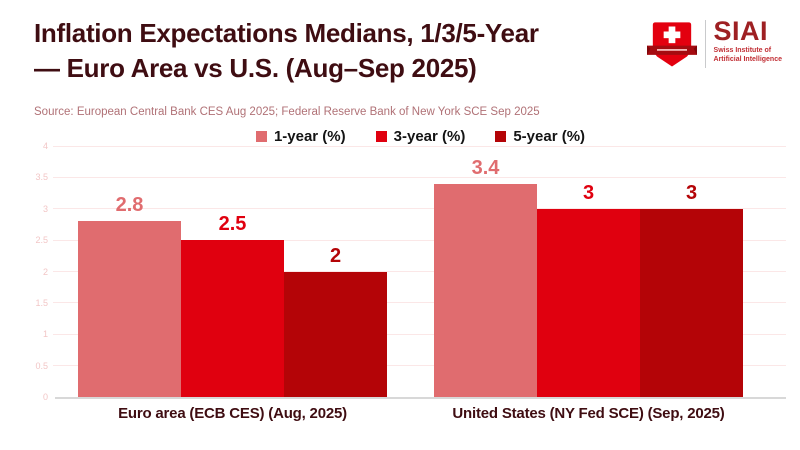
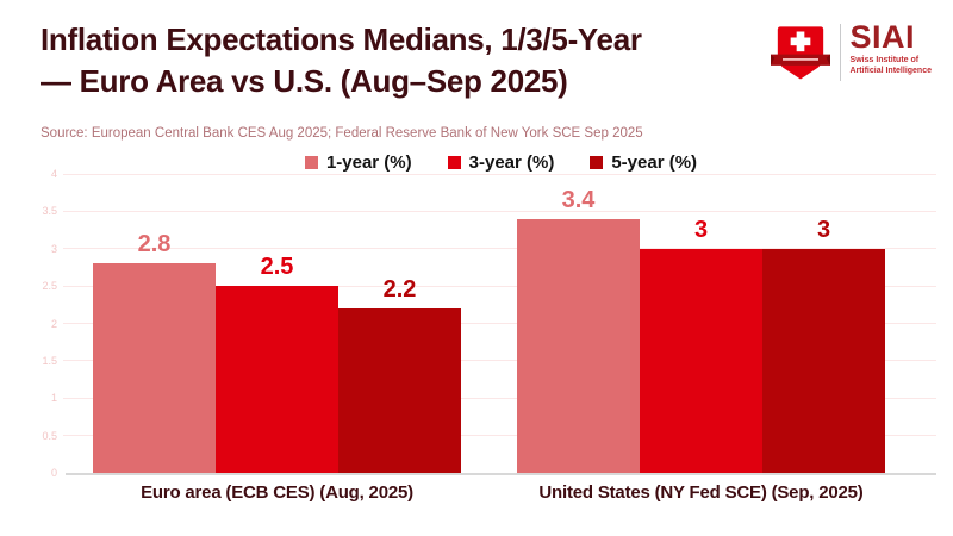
5-year (%)/Euro area (ECB CES) (Aug, 2025): 2 -> 2.2
